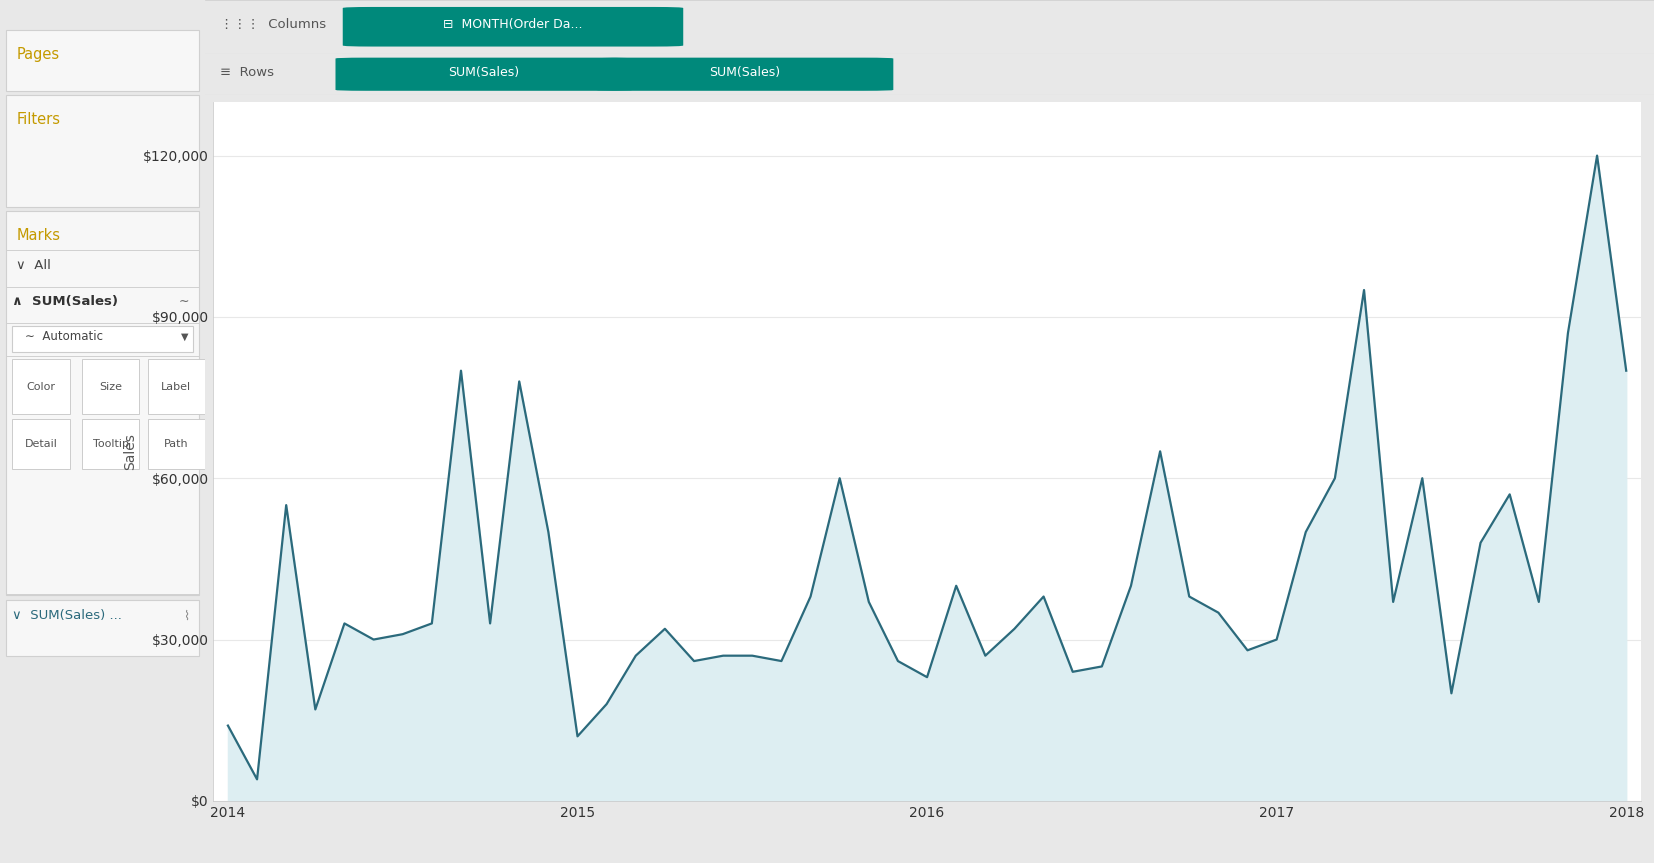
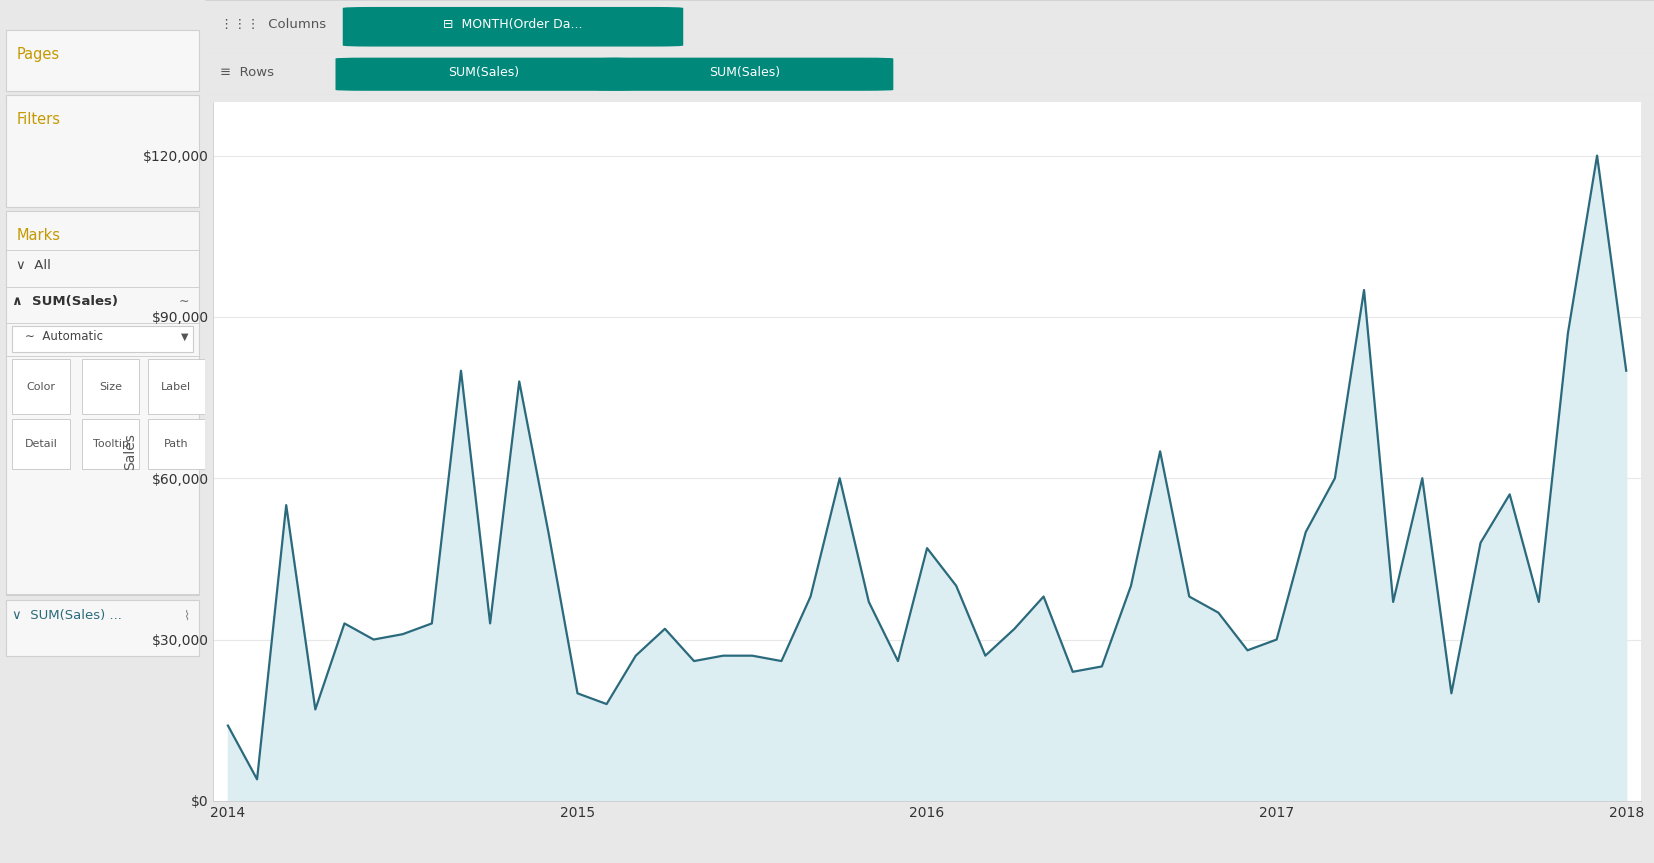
2015: $12,000 -> $20,000
2016: $23,000 -> $47,000
